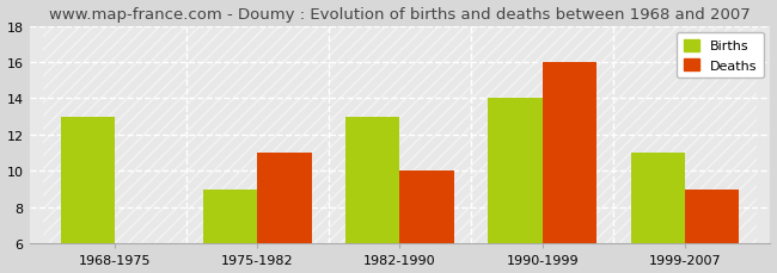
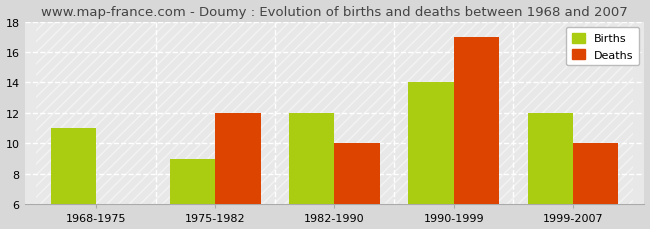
Births/1968-1975: 13 -> 11
Deaths/1975-1982: 11 -> 12
Births/1982-1990: 13 -> 12
Deaths/1990-1999: 16 -> 17
Births/1999-2007: 11 -> 12
Deaths/1999-2007: 9 -> 10
